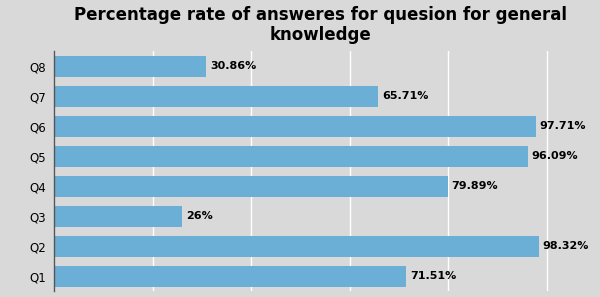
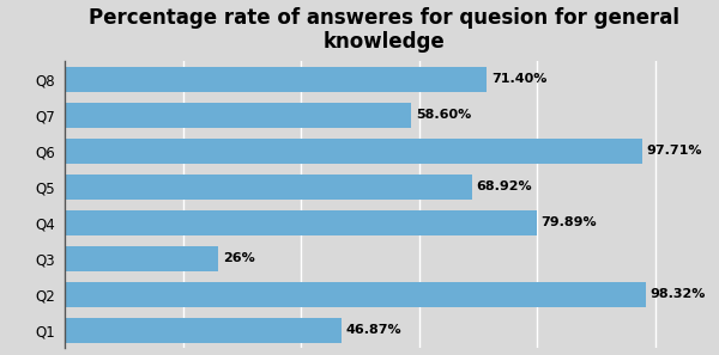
Q8: 30.86% -> 71.40%
Q7: 65.71% -> 58.60%
Q5: 96.09% -> 68.92%
Q1: 71.51% -> 46.87%
